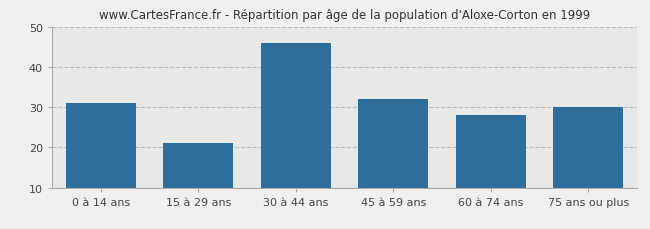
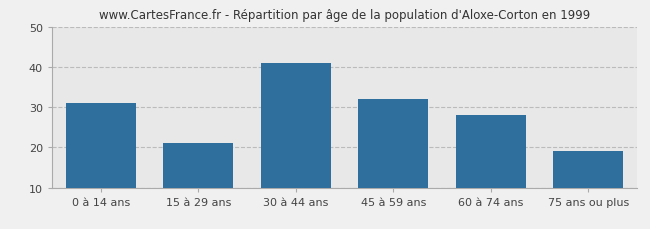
30 à 44 ans: 46 -> 41
75 ans ou plus: 30 -> 19
